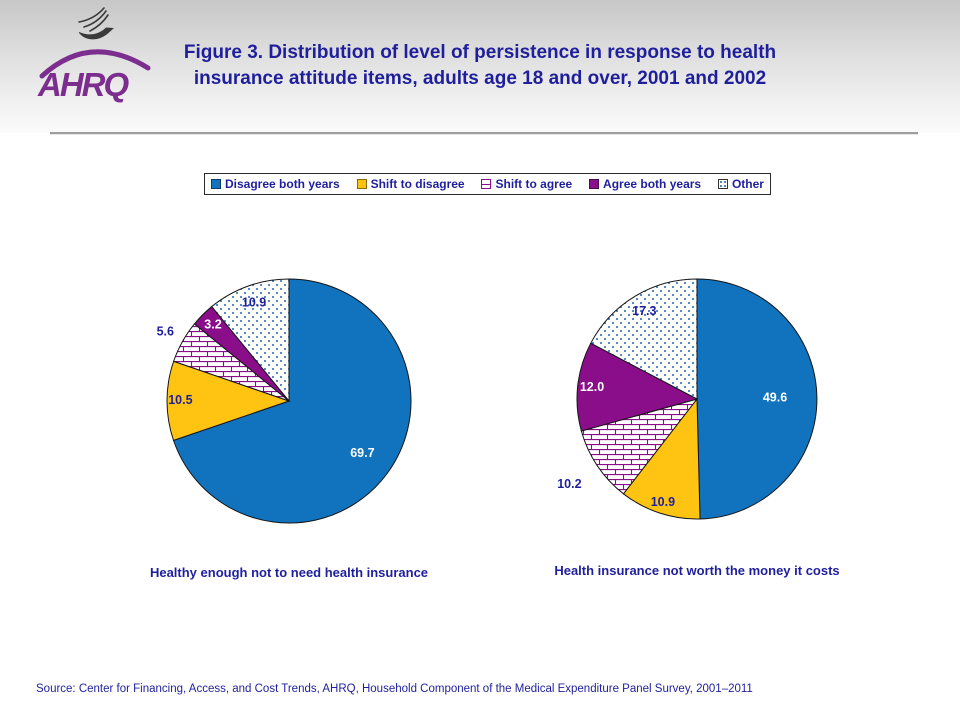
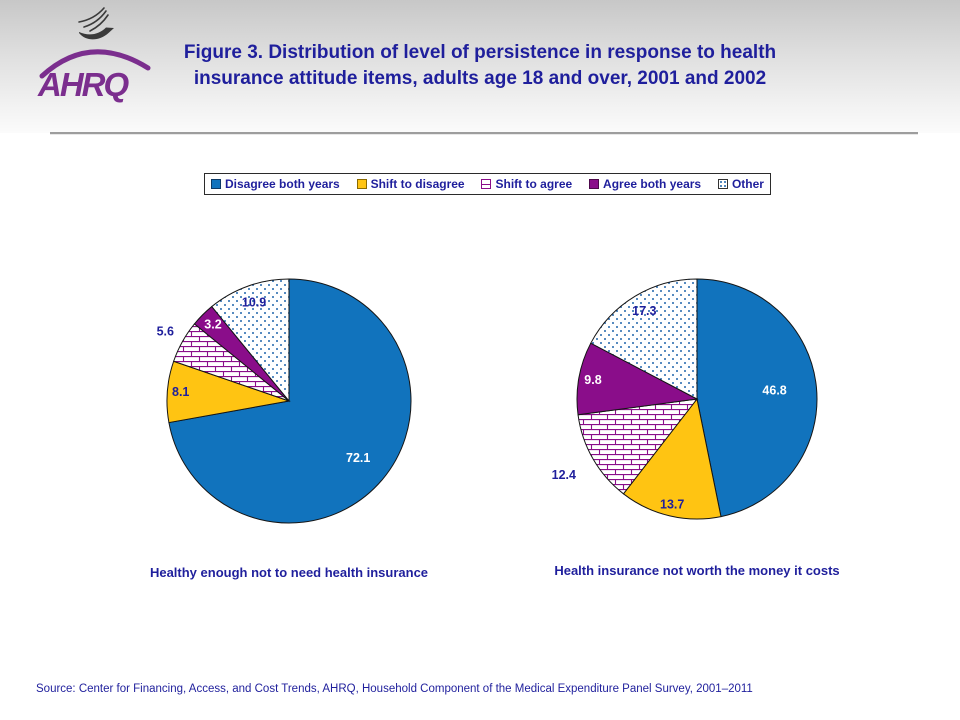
Healthy enough not to need health insurance/Disagree both years: 69.7 -> 72.1
Healthy enough not to need health insurance/Shift to disagree: 10.5 -> 8.1
Health insurance not worth the money it costs/Disagree both years: 49.6 -> 46.8
Health insurance not worth the money it costs/Shift to disagree: 10.9 -> 13.7
Health insurance not worth the money it costs/Shift to agree: 10.2 -> 12.4
Health insurance not worth the money it costs/Agree both years: 12.0 -> 9.8
